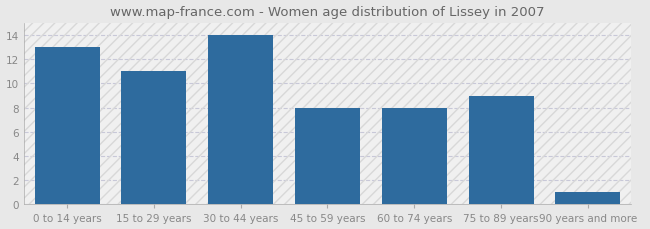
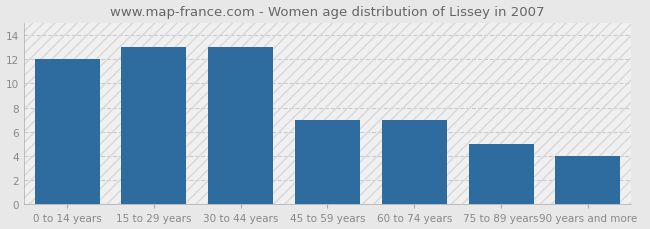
0 to 14 years: 13 -> 12
15 to 29 years: 11 -> 13
30 to 44 years: 14 -> 13
45 to 59 years: 8 -> 7
60 to 74 years: 8 -> 7
75 to 89 years: 9 -> 5
90 years and more: 1 -> 4
